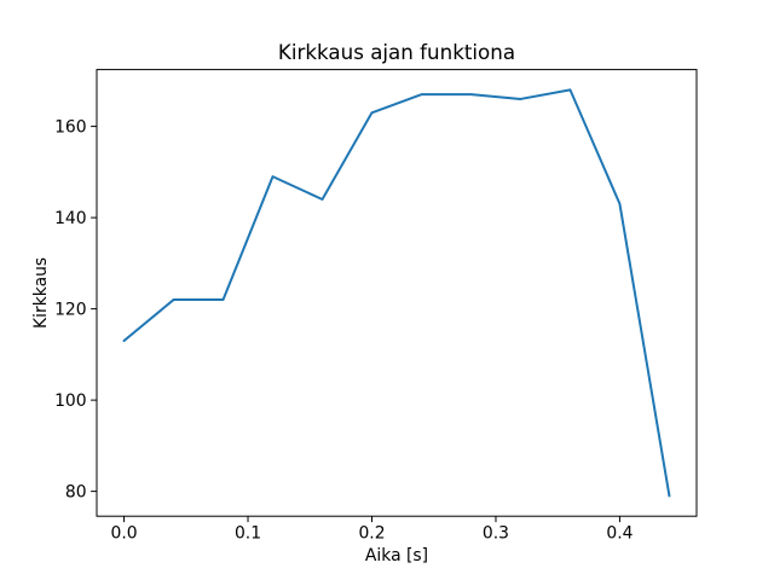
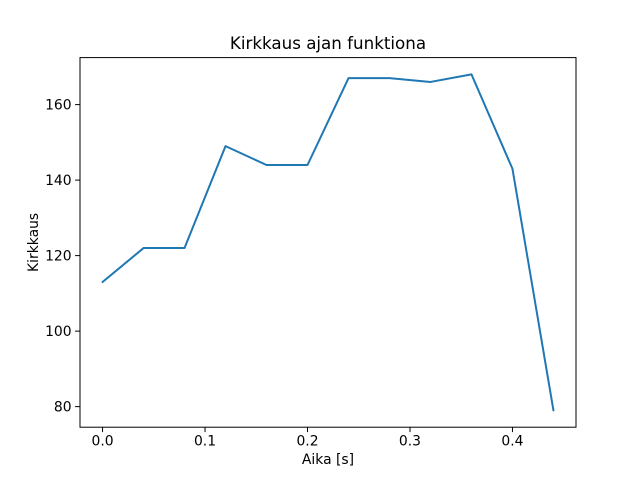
0.2: 163 -> 144
